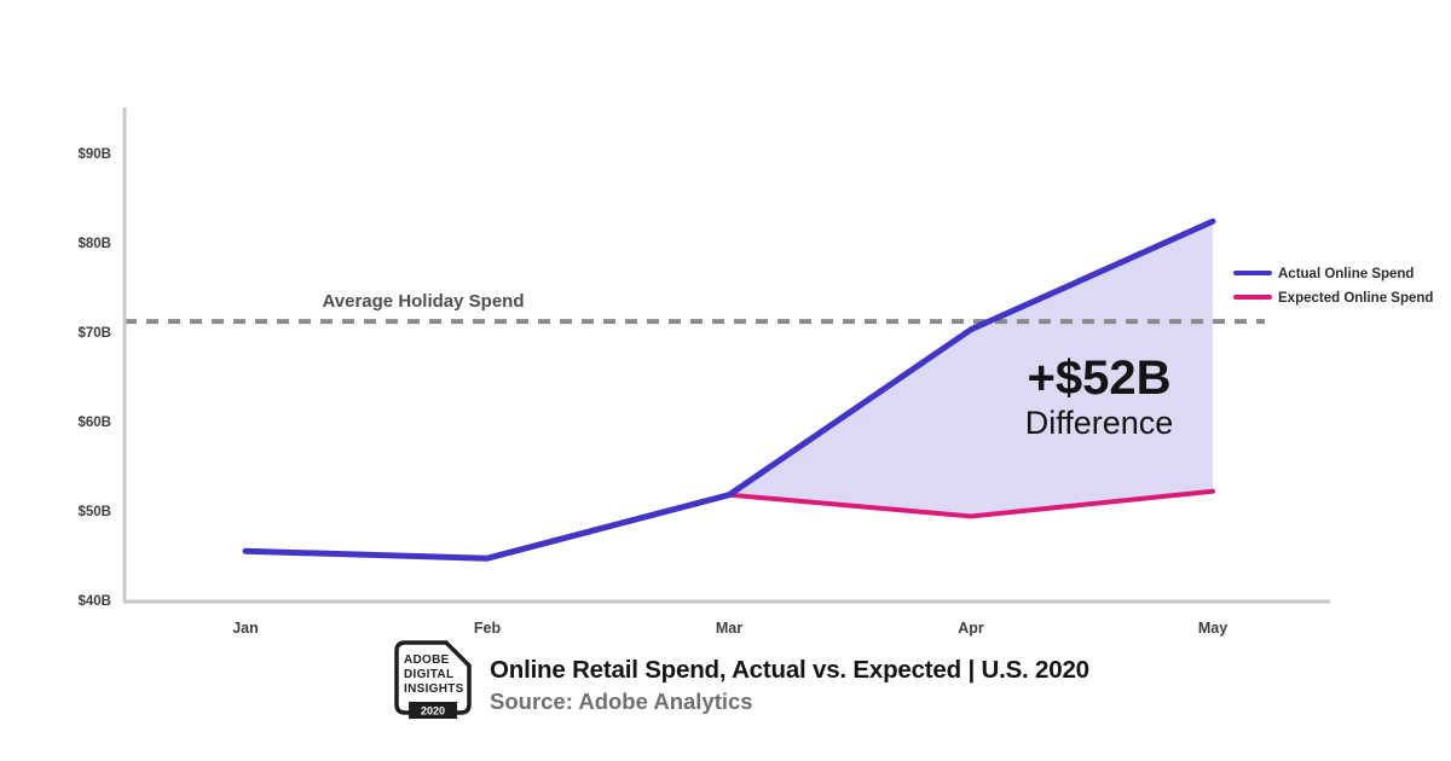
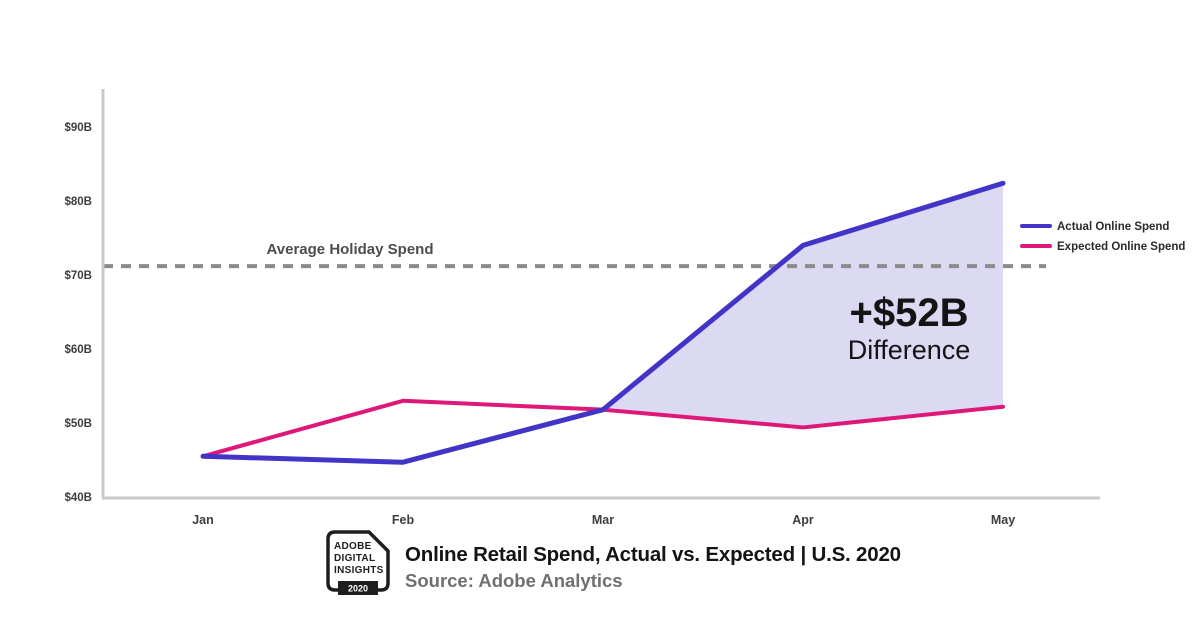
Expected Online Spend/Feb: $45B -> $53B
Actual Online Spend/Apr: $70B -> $74B
